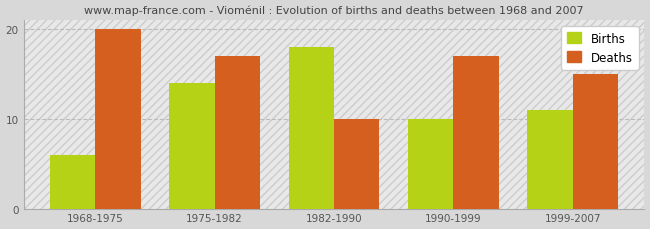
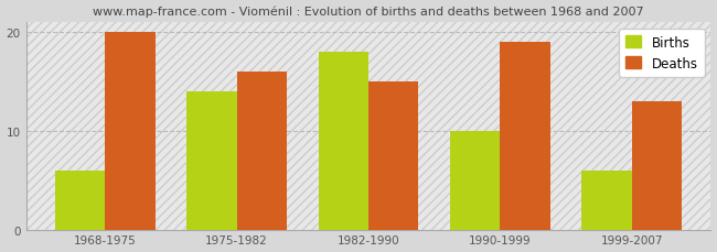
Deaths/1975-1982: 17 -> 16
Deaths/1982-1990: 10 -> 15
Deaths/1990-1999: 17 -> 19
Births/1999-2007: 11 -> 6
Deaths/1999-2007: 15 -> 13
